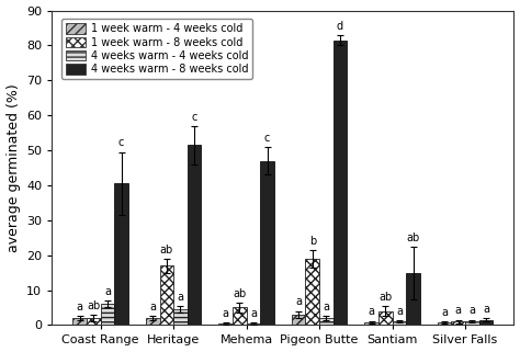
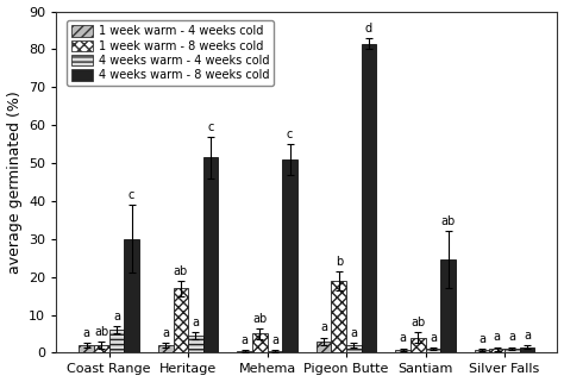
4 weeks warm - 8 weeks cold/Coast Range: 40.5 -> 30.0
4 weeks warm - 8 weeks cold/Mehema: 47.0 -> 51.0
4 weeks warm - 8 weeks cold/Santiam: 15.0 -> 24.5
